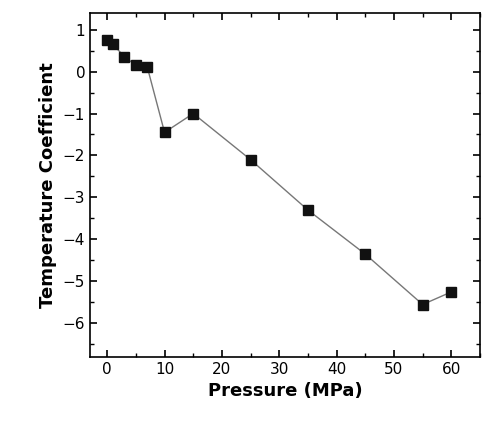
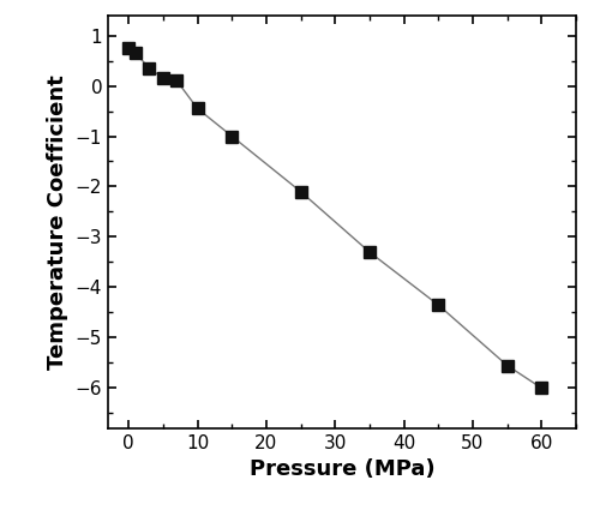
10: -1.45 -> -0.45
60: -5.25 -> -6.00
